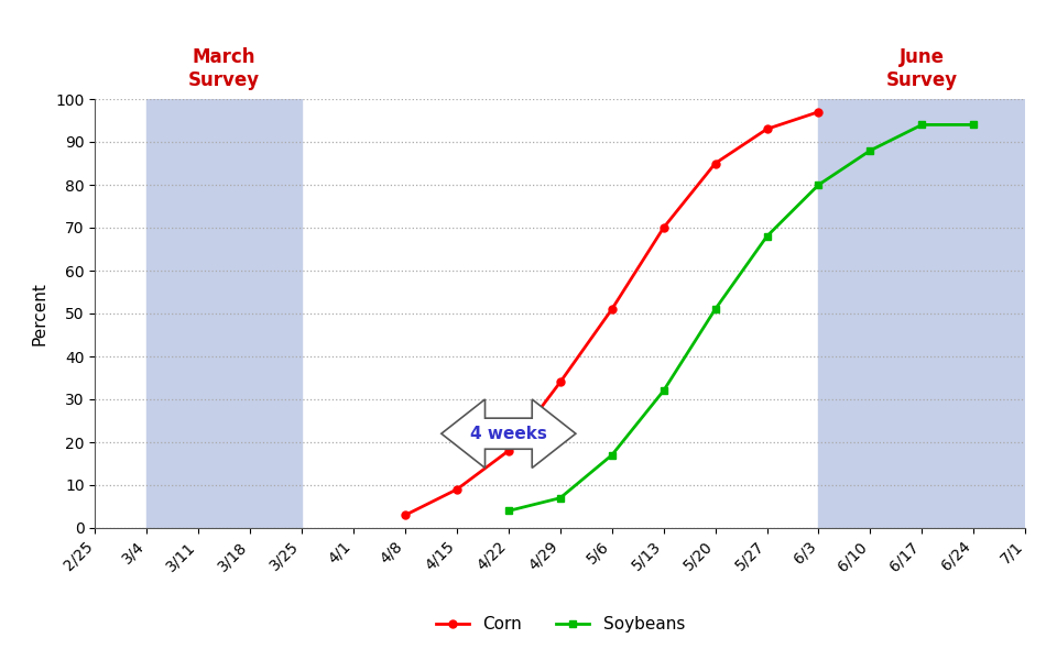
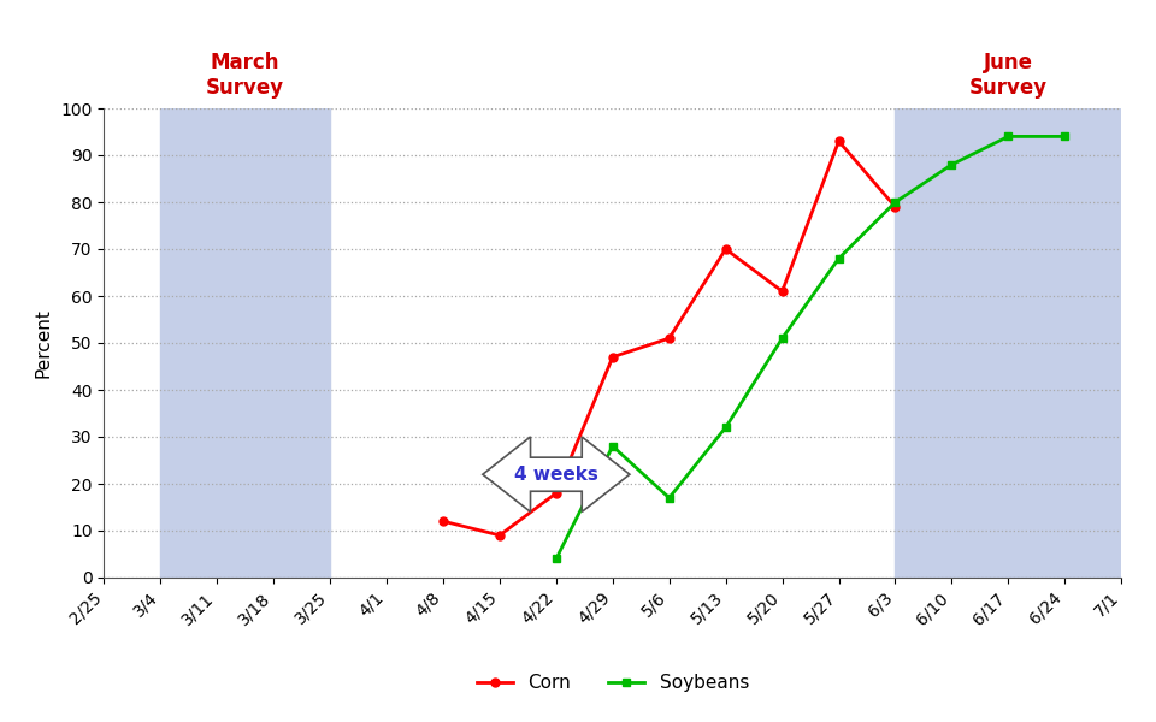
Corn/4/8: 3 -> 12
Corn/4/29: 34 -> 47
Soybeans/4/29: 7 -> 28
Corn/5/20: 85 -> 61
Corn/6/3: 97 -> 79
